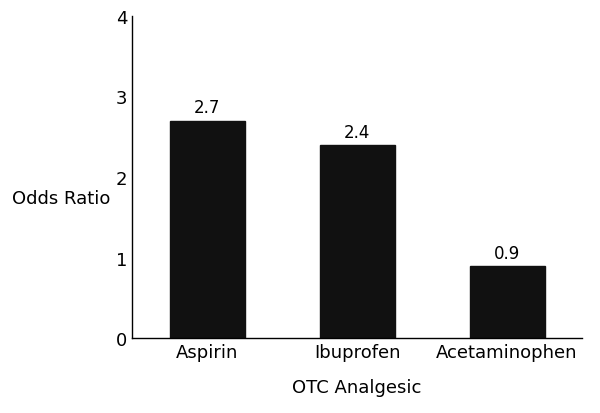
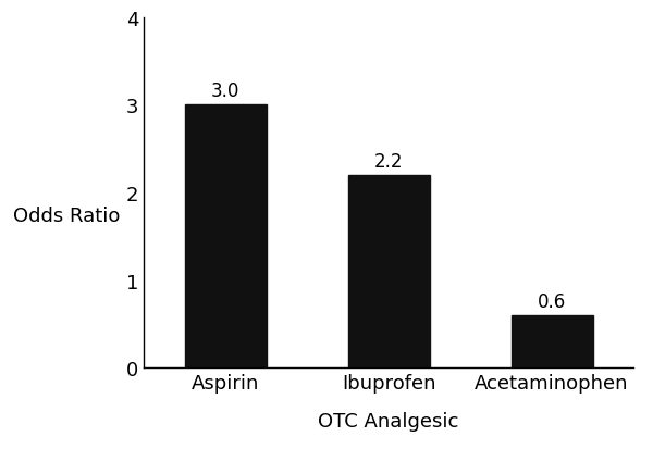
Aspirin: 2.7 -> 3.0
Ibuprofen: 2.4 -> 2.2
Acetaminophen: 0.9 -> 0.6
